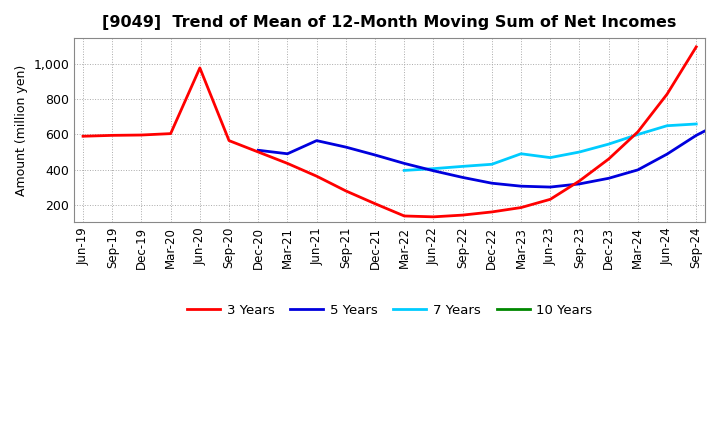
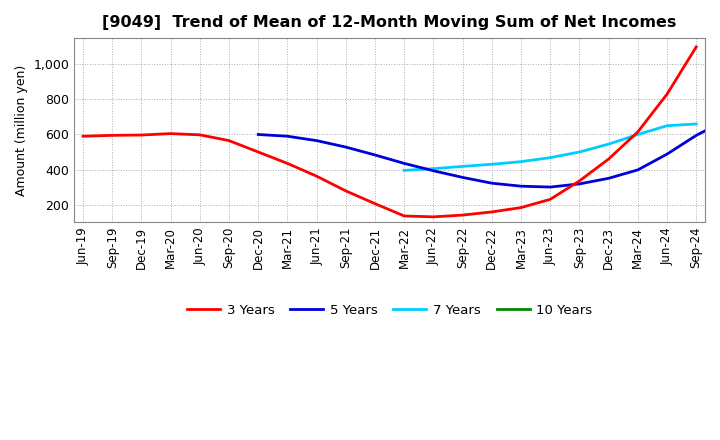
3 Years/Jun-20: 980 -> 600
5 Years/Dec-20: 510 -> 600
5 Years/Mar-21: 490 -> 590
7 Years/Mar-23: 490 -> 440
